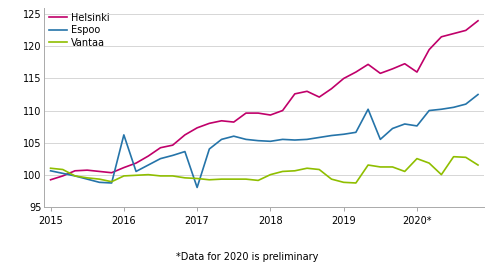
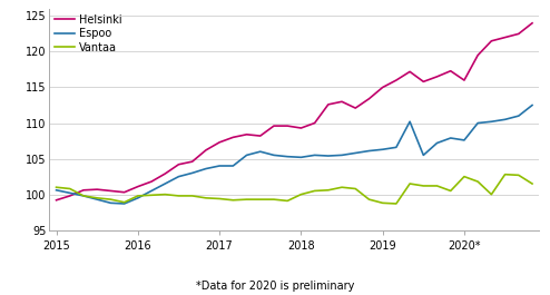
Espoo/2016: 106.2 -> 99.5
Espoo/2017: 98.0 -> 104.0
